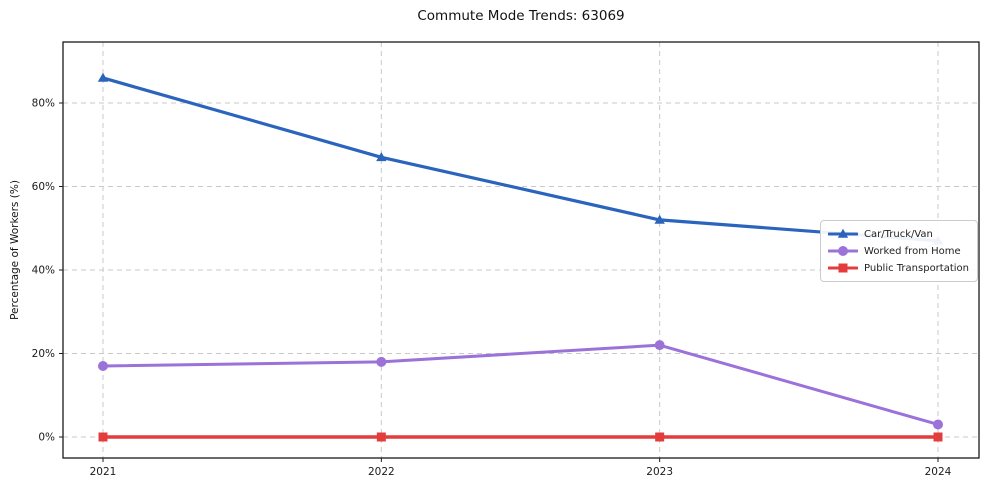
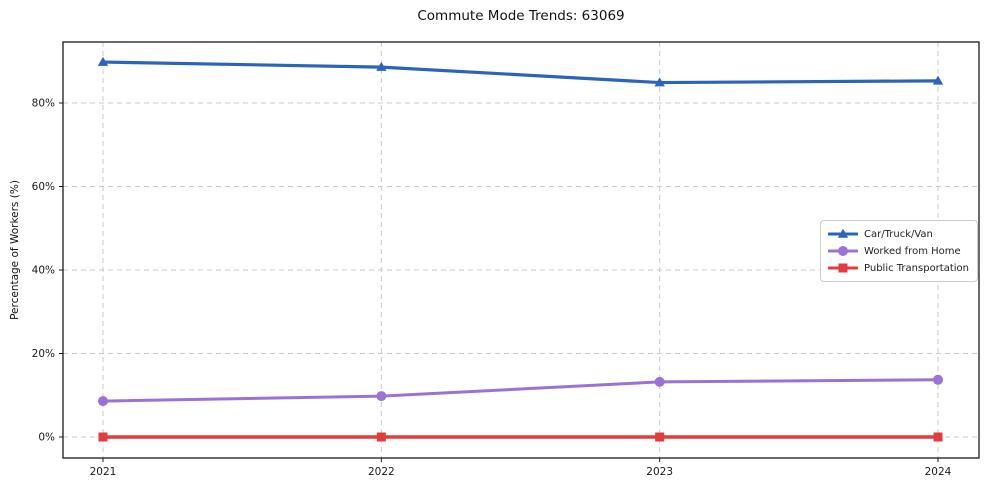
Car/Truck/Van/2021: 86% -> 90%
Worked from Home/2021: 17% -> 9%
Car/Truck/Van/2022: 67% -> 89%
Worked from Home/2022: 18% -> 10%
Car/Truck/Van/2023: 52% -> 85%
Worked from Home/2023: 22% -> 13%
Car/Truck/Van/2024: 47% -> 85%
Worked from Home/2024: 3% -> 14%
